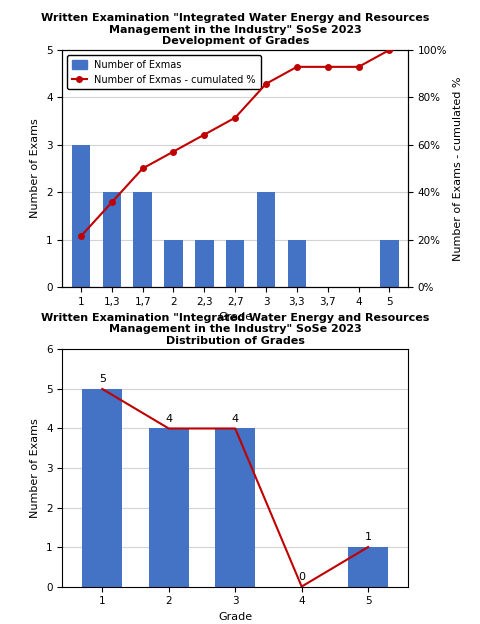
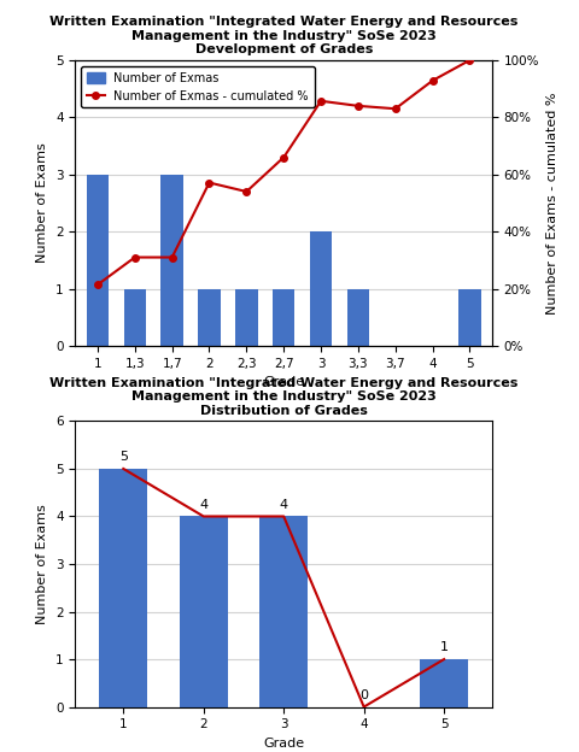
Number of Exmas/1,3: 2 -> 1
Number of Exmas - cumulated %/1,3: 35.7% -> 31.0%
Number of Exmas/1,7: 2 -> 3
Number of Exmas - cumulated %/1,7: 50.0% -> 31.0%
Number of Exmas - cumulated %/2,3: 64.3% -> 54.0%
Number of Exmas - cumulated %/2,7: 71.4% -> 66.0%
Number of Exmas - cumulated %/3,3: 92.9% -> 84.0%
Number of Exmas - cumulated %/3,7: 92.9% -> 83.0%
